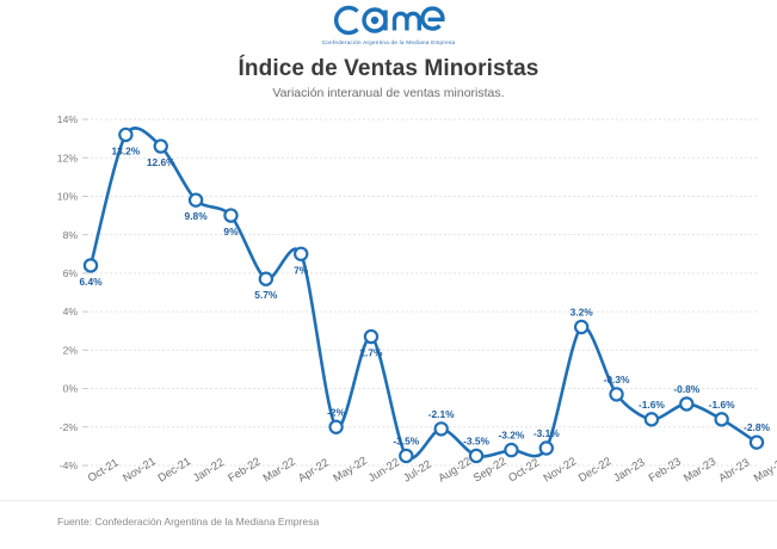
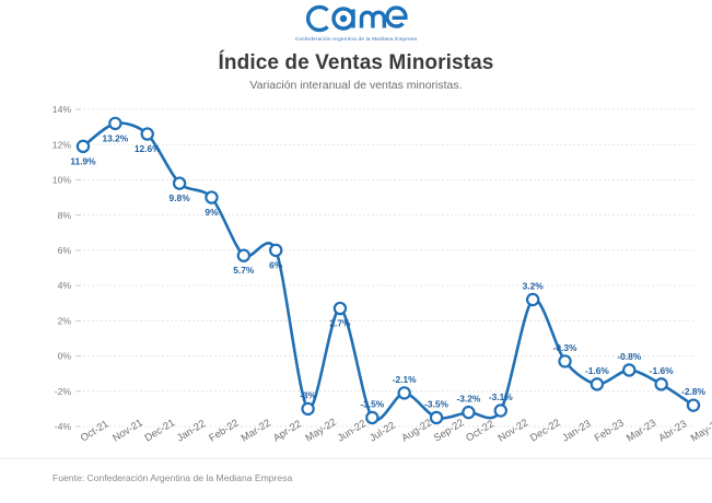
Oct-21: 6.4% -> 11.9%
Apr-22: 7% -> 6%
May-22: -2% -> -3%
